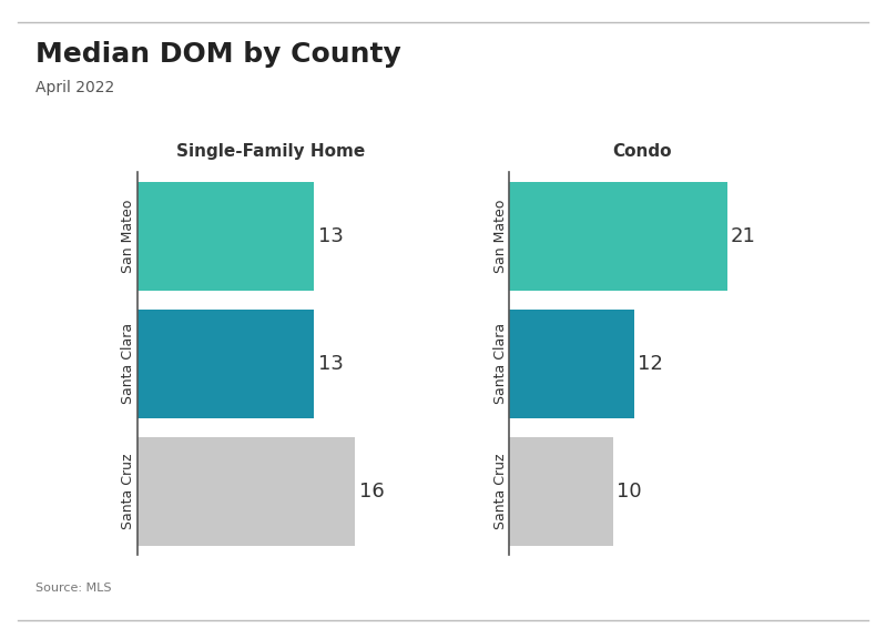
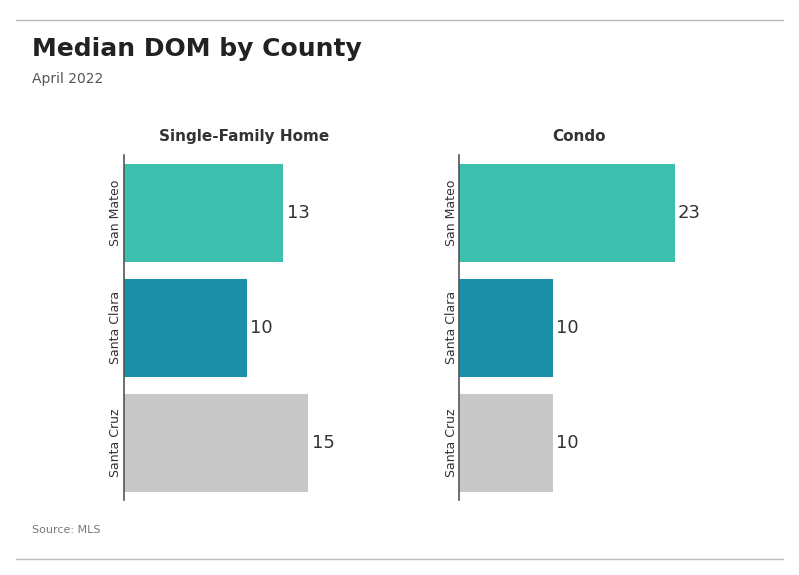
Single-Family Home/Santa Clara: 13 -> 10
Single-Family Home/Santa Cruz: 16 -> 15
Condo/San Mateo: 21 -> 23
Condo/Santa Clara: 12 -> 10
